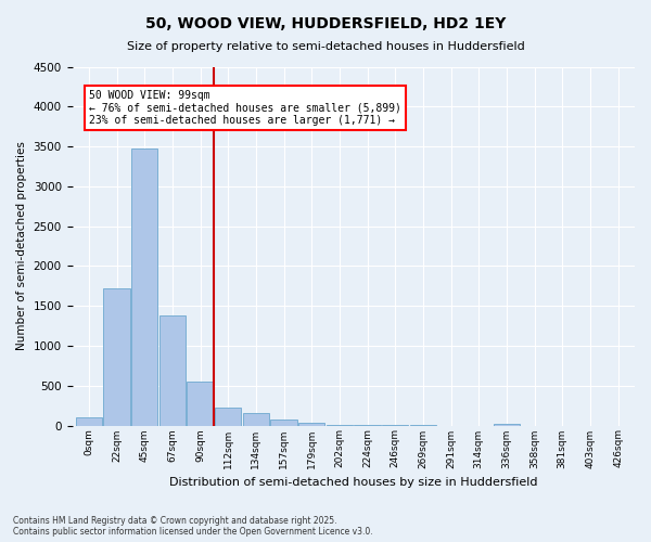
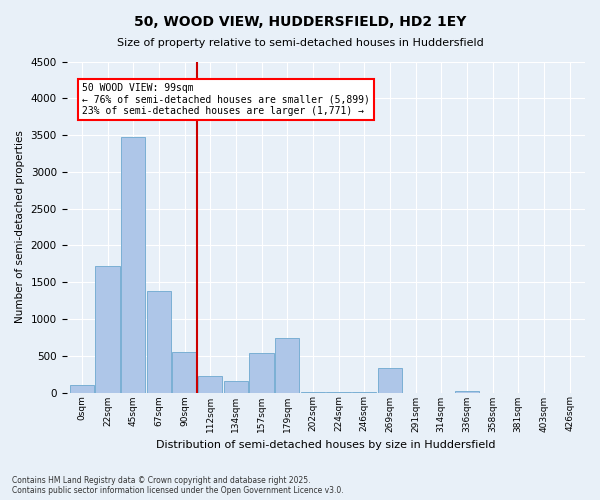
157sqm: 80 -> 540
179sqm: 40 -> 740
269sqm: 0 -> 340
